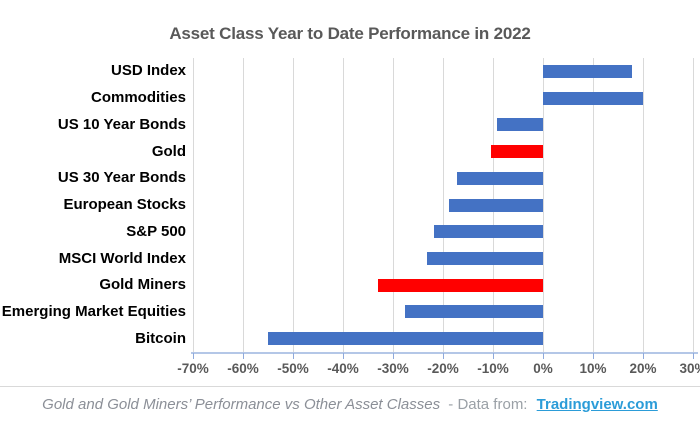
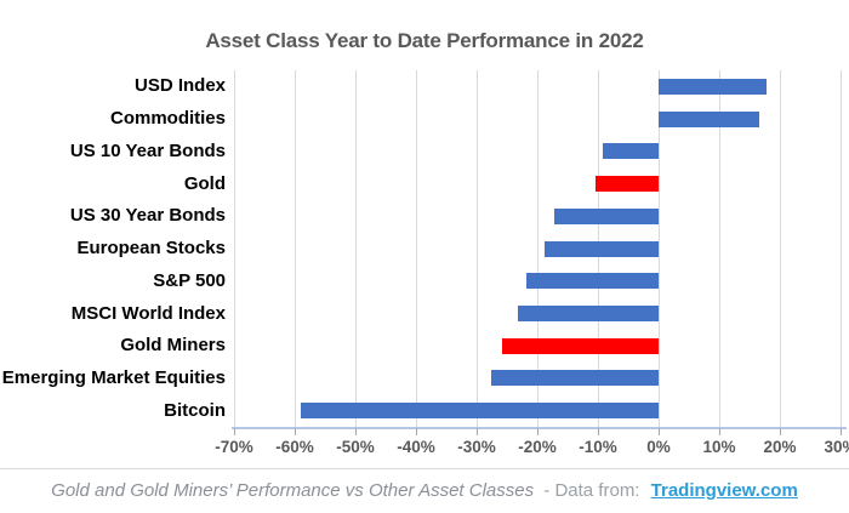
Commodities: 20% -> 16%
Gold Miners: -33% -> -26%
Bitcoin: -55% -> -59%
